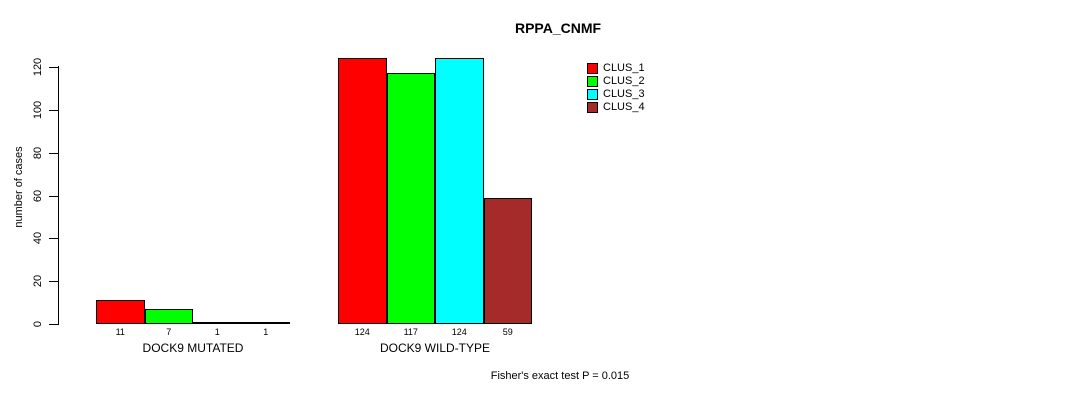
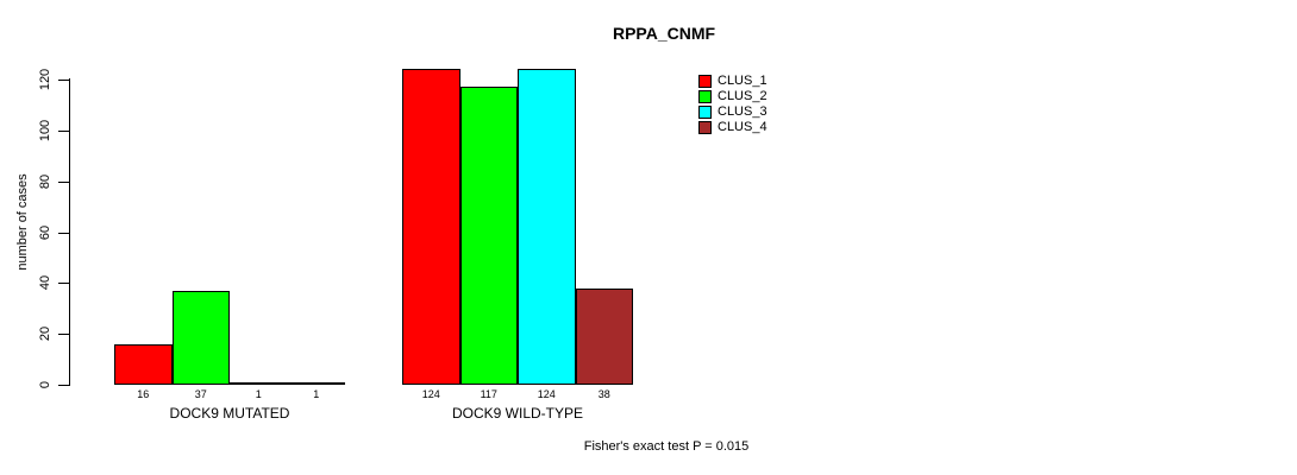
CLUS_1/DOCK9 MUTATED: 11 -> 16
CLUS_2/DOCK9 MUTATED: 7 -> 37
CLUS_4/DOCK9 WILD-TYPE: 59 -> 38
